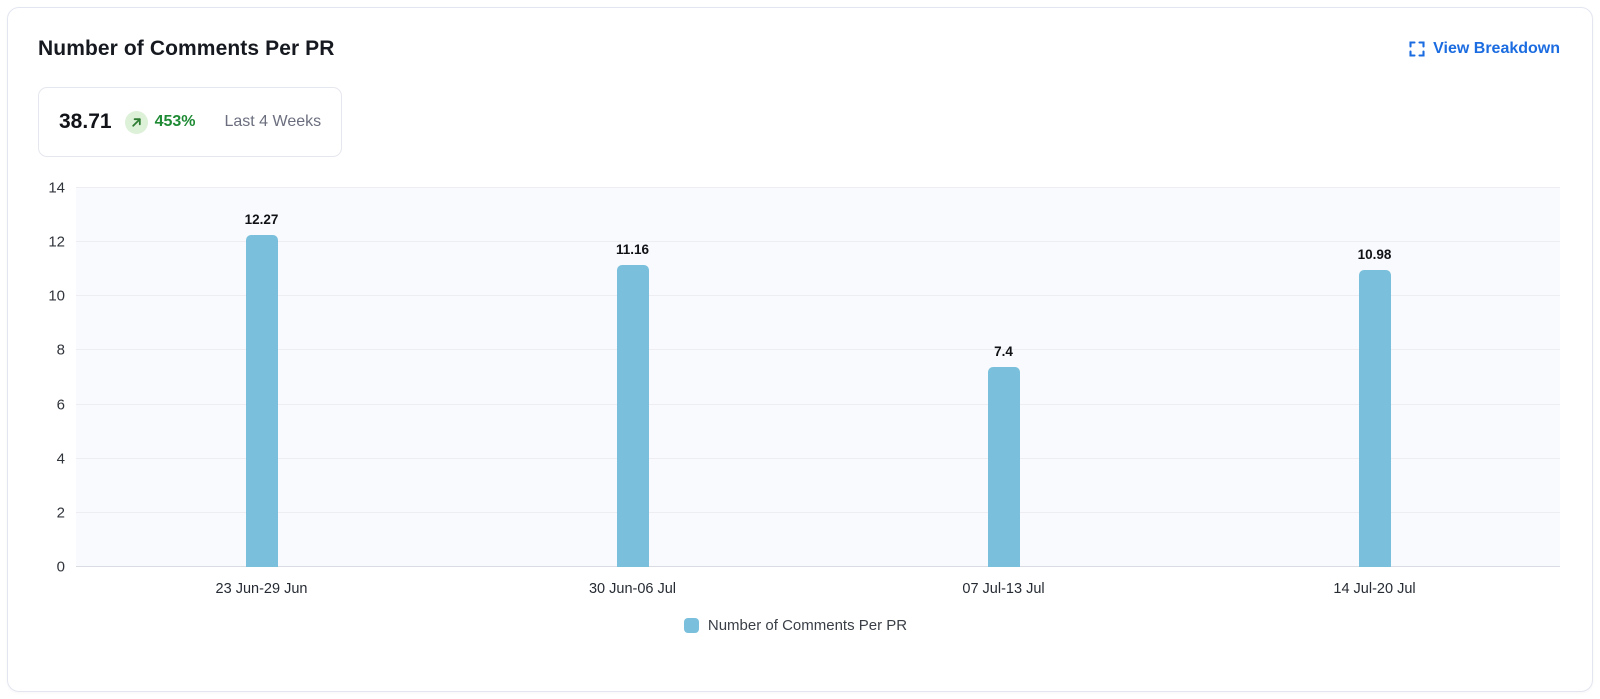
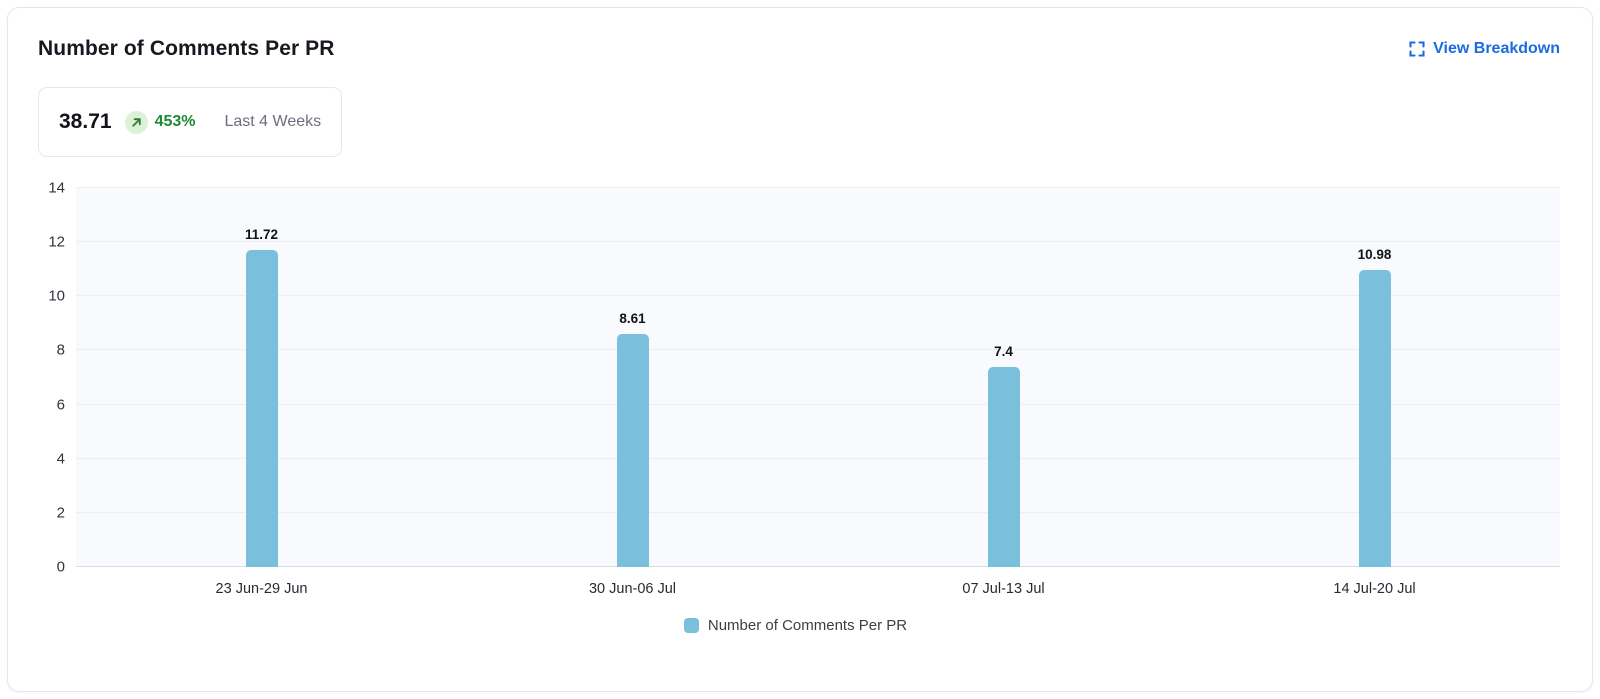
23 Jun-29 Jun: 12.27 -> 11.72
30 Jun-06 Jul: 11.16 -> 8.61
